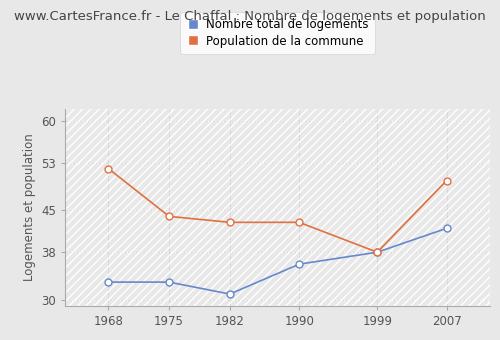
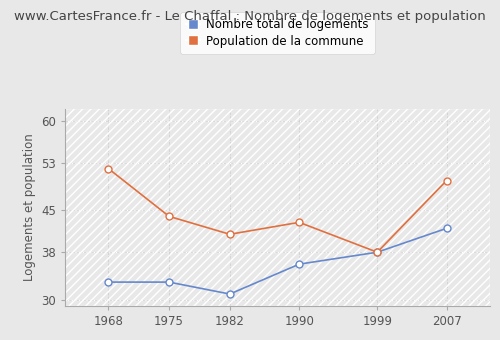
Population de la commune/1982: 43 -> 41
